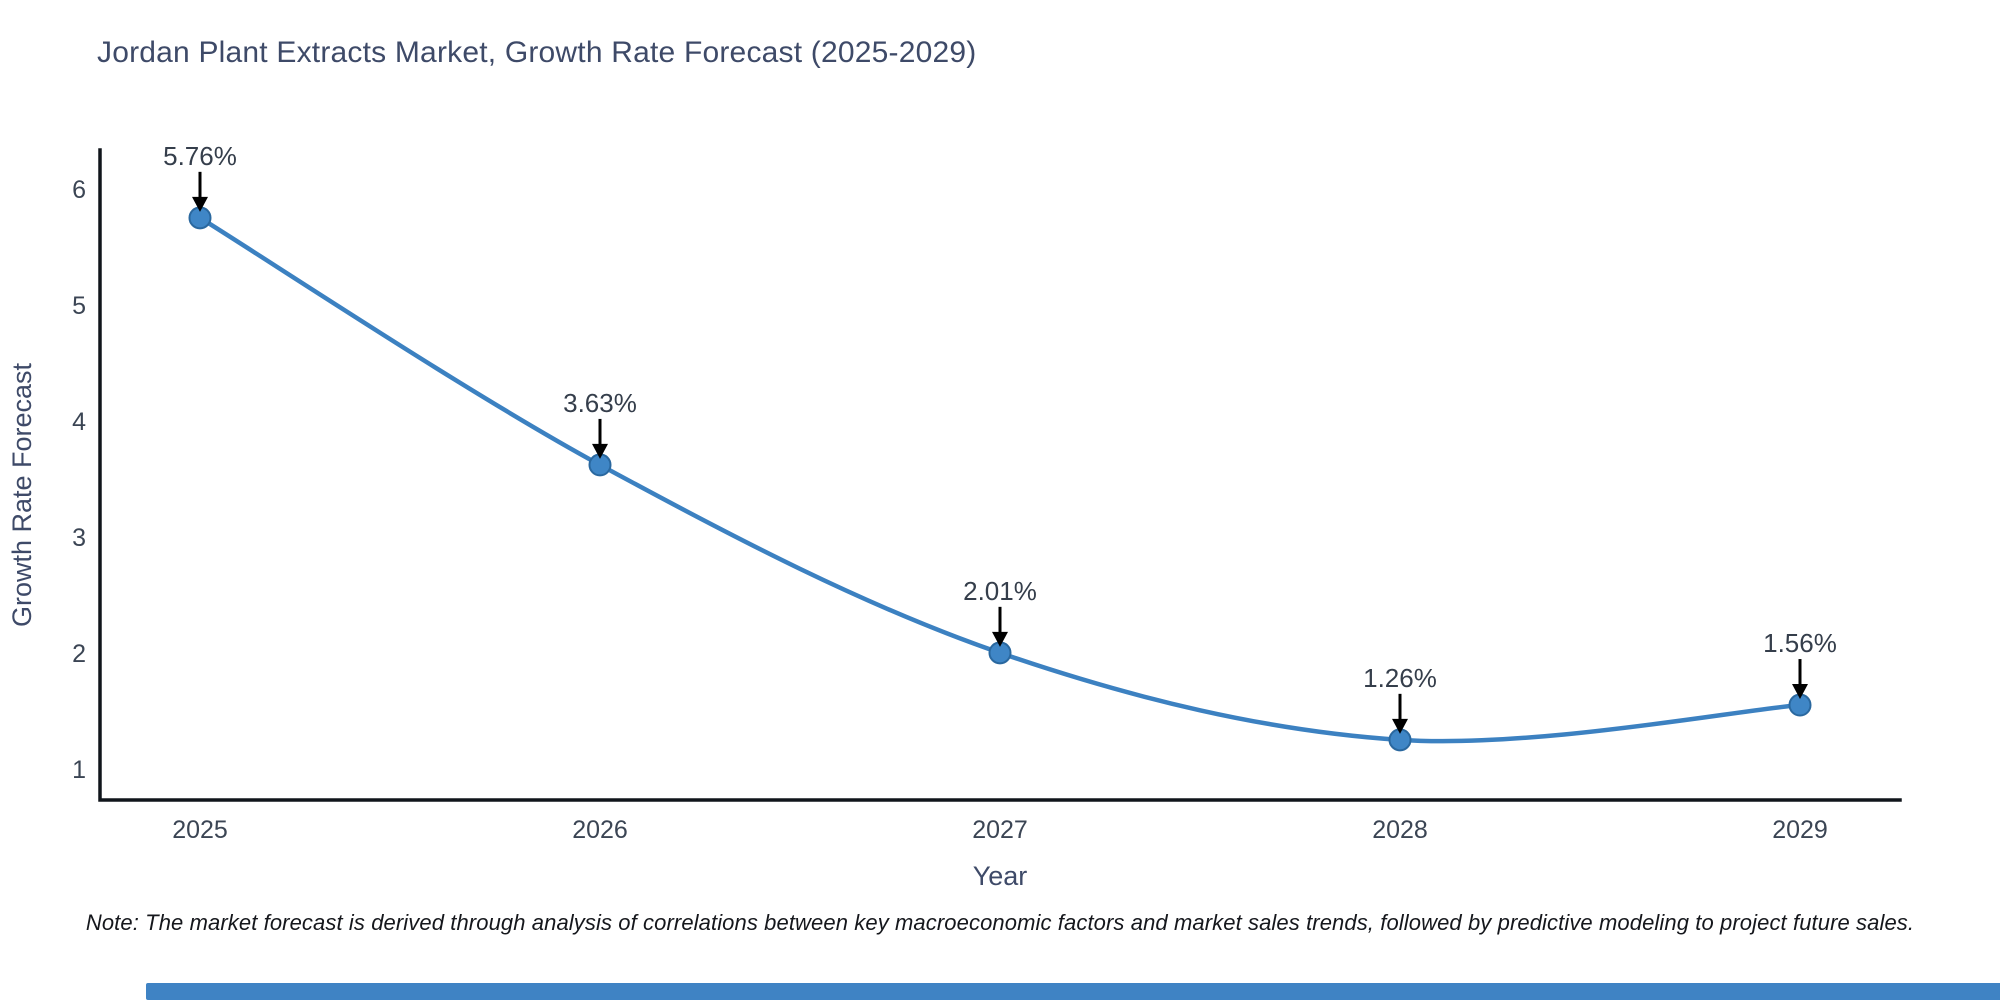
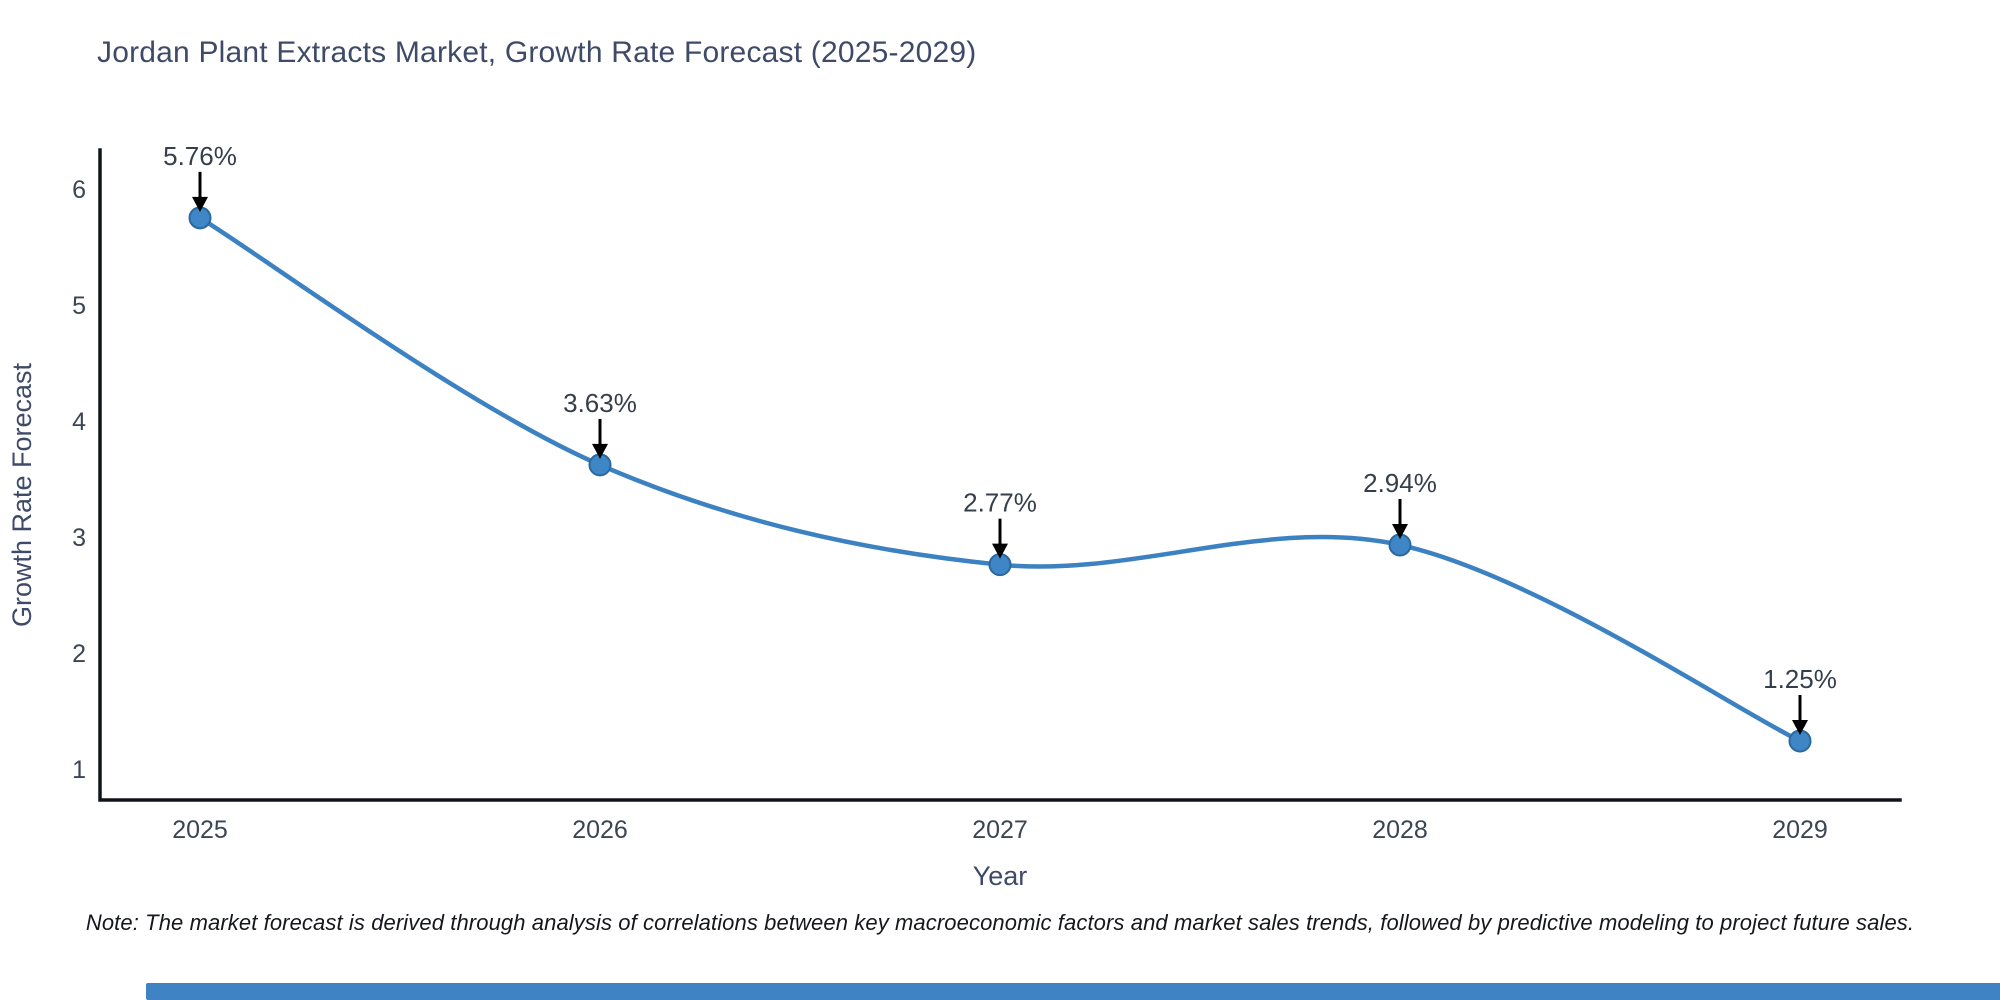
2027: 2.01% -> 2.77%
2028: 1.26% -> 2.94%
2029: 1.56% -> 1.25%
